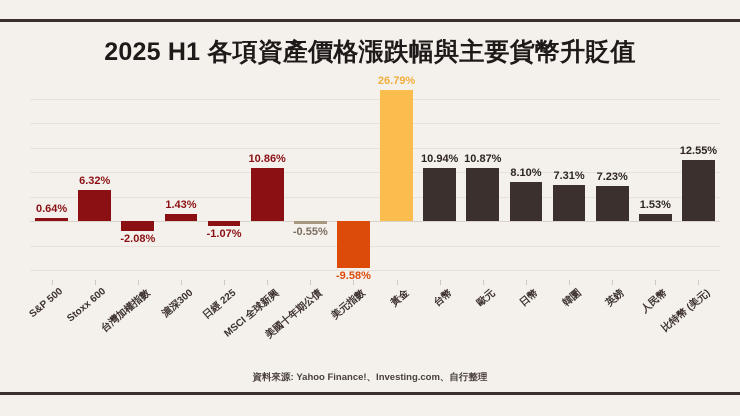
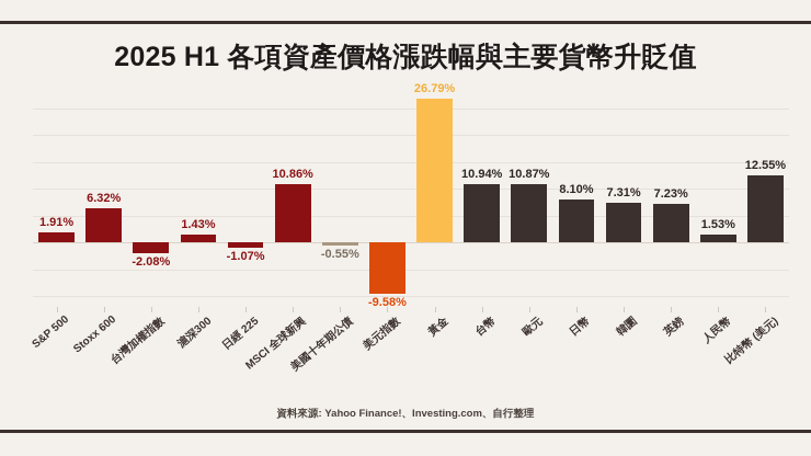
S&P 500: 0.64% -> 1.91%
